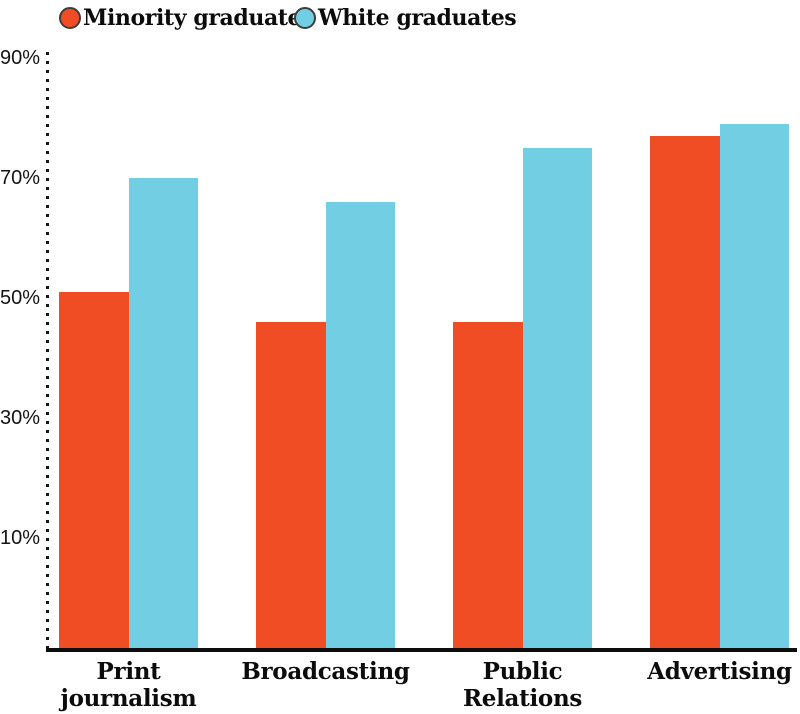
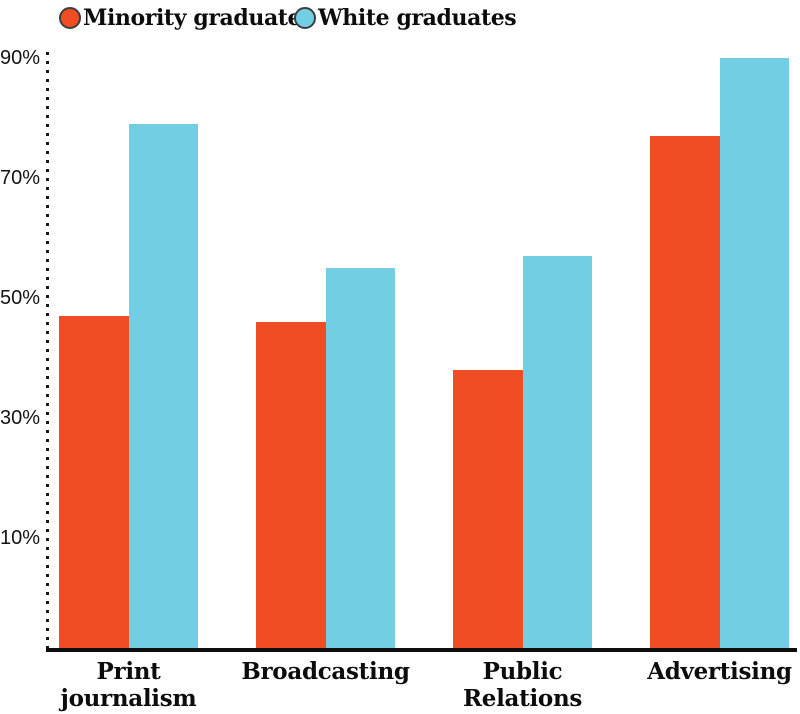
Minority graduates/Print journalism: 51% -> 47%
White graduates/Print journalism: 70% -> 79%
White graduates/Broadcasting: 66% -> 55%
Minority graduates/Public Relations: 46% -> 38%
White graduates/Public Relations: 75% -> 57%
White graduates/Advertising: 79% -> 90%
